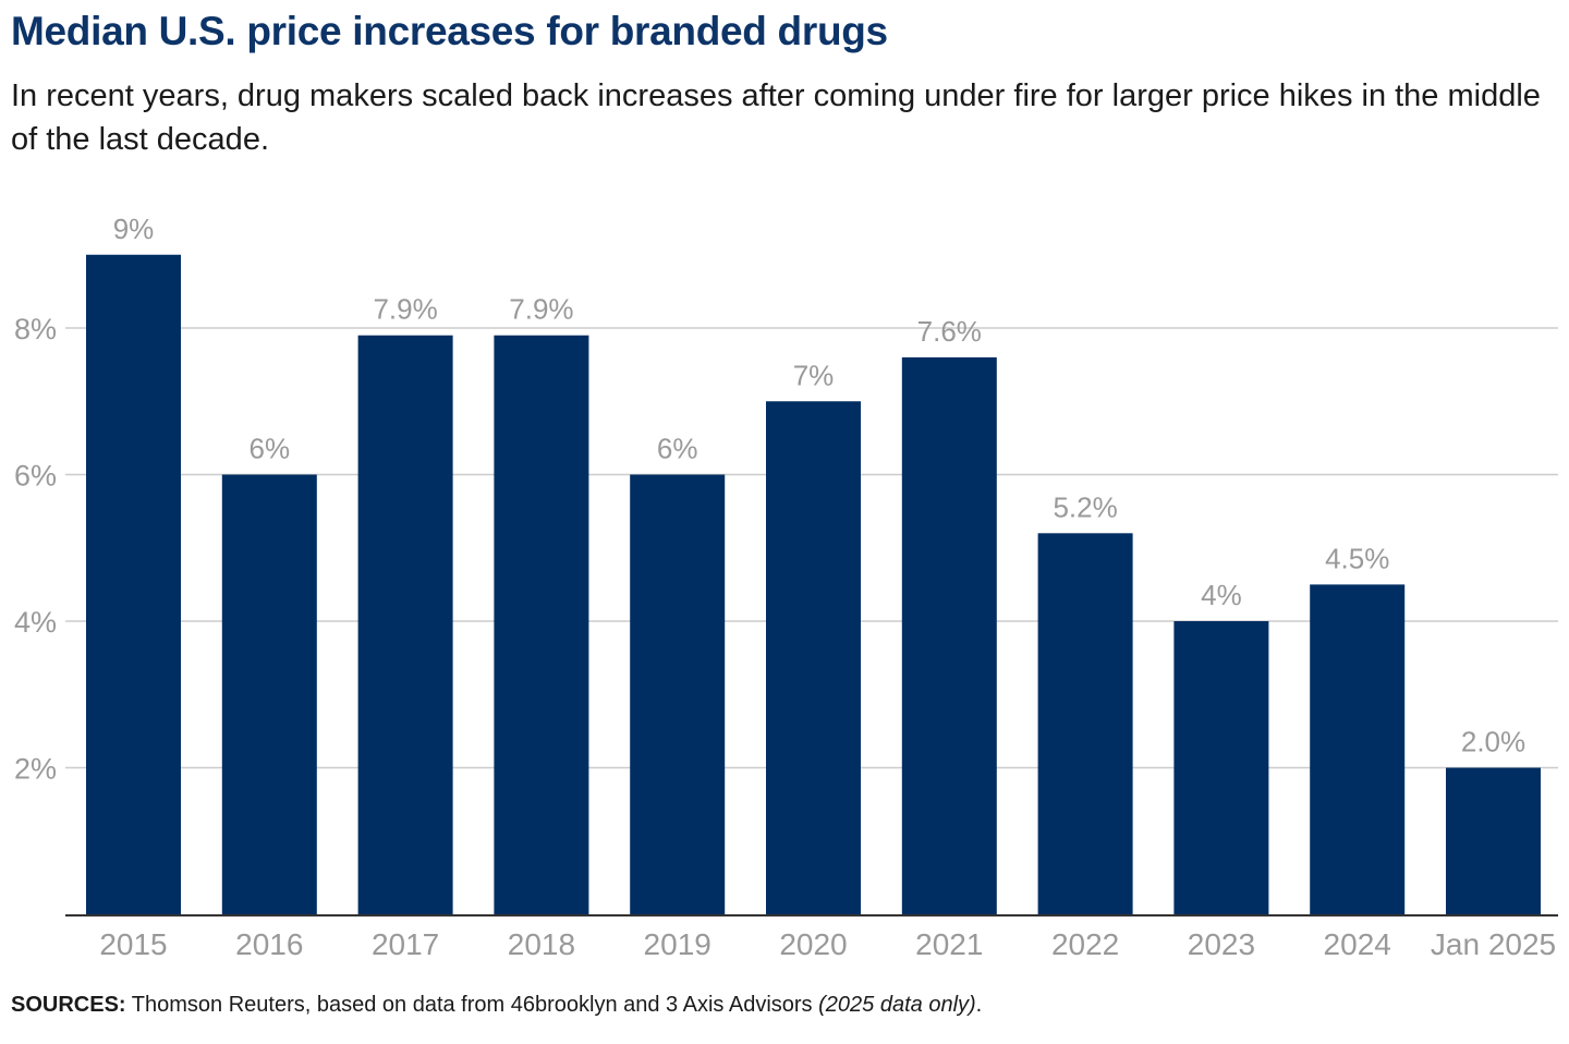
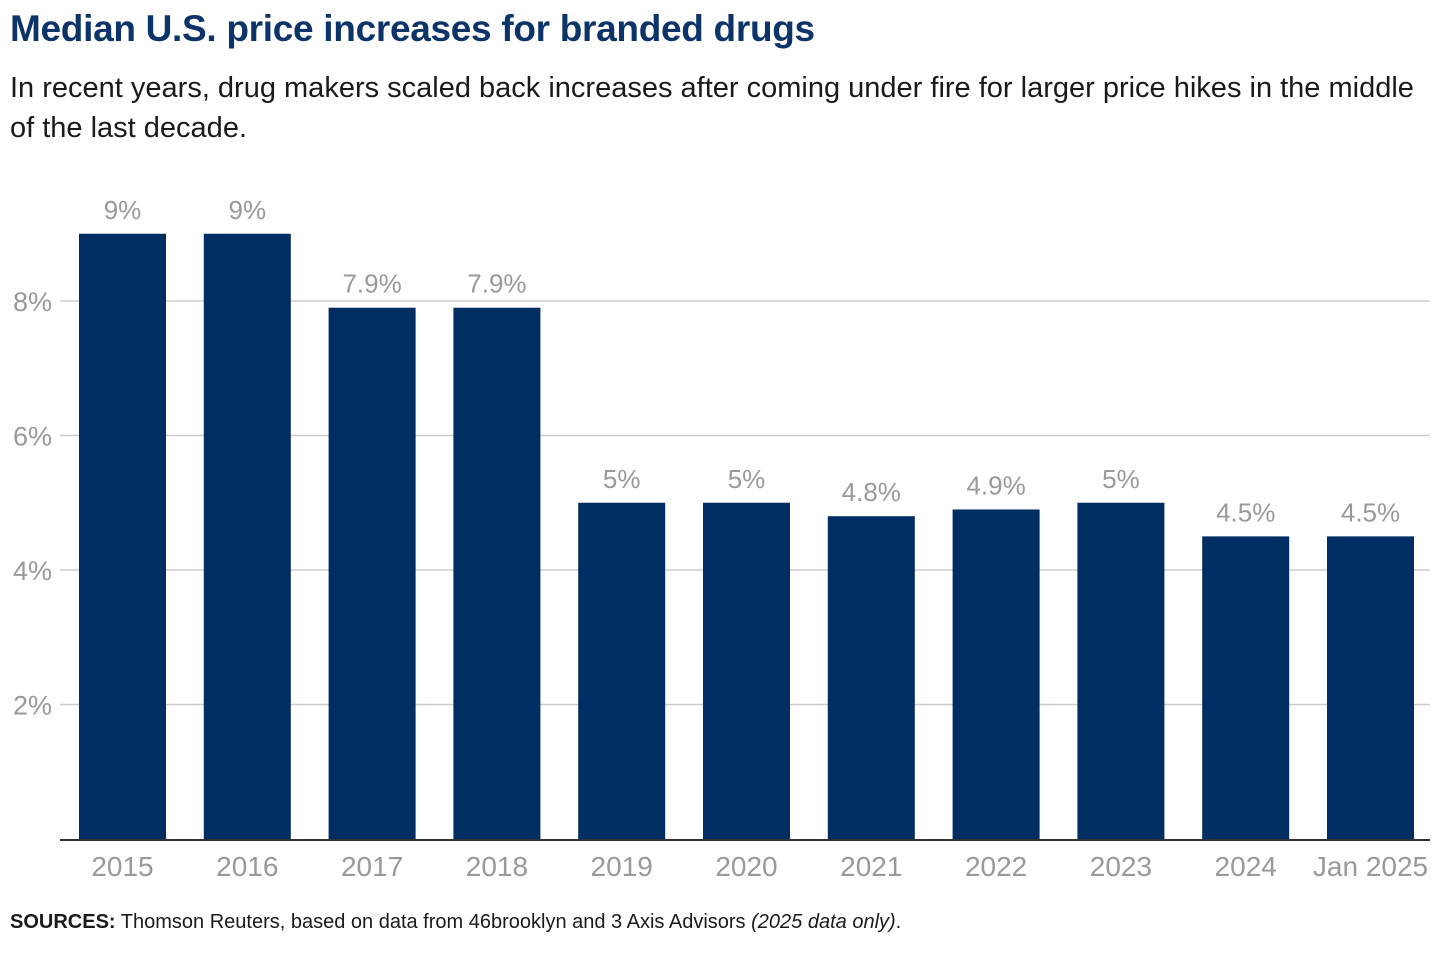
2016: 6% -> 9%
2019: 6% -> 5%
2020: 7% -> 5%
2021: 7.6% -> 4.8%
2022: 5.2% -> 4.9%
2023: 4% -> 5%
Jan 2025: 2.0% -> 4.5%
